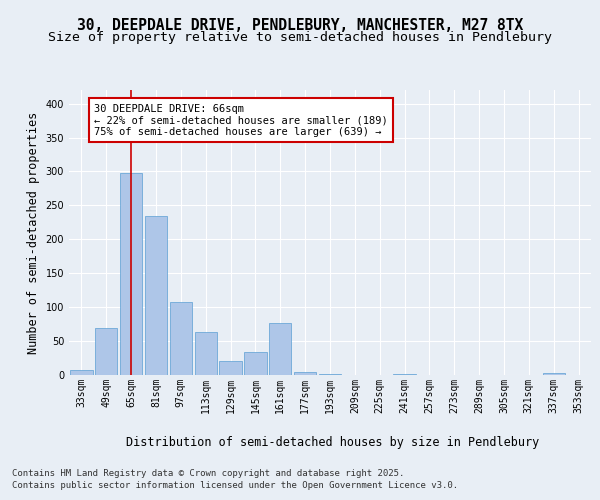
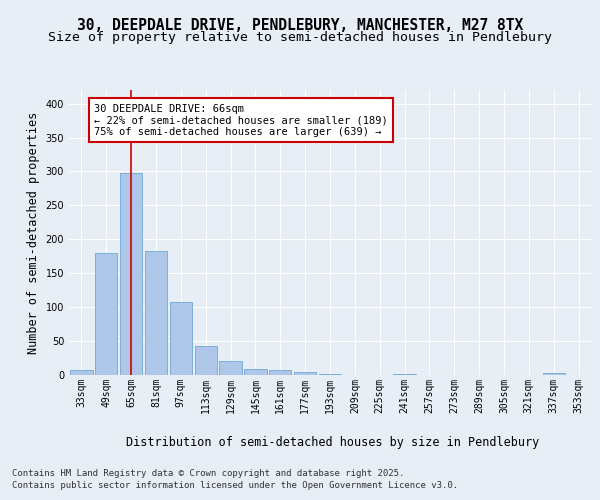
49sqm: 70 -> 180
81sqm: 234 -> 183
113sqm: 64 -> 43
145sqm: 34 -> 9
161sqm: 76 -> 7
